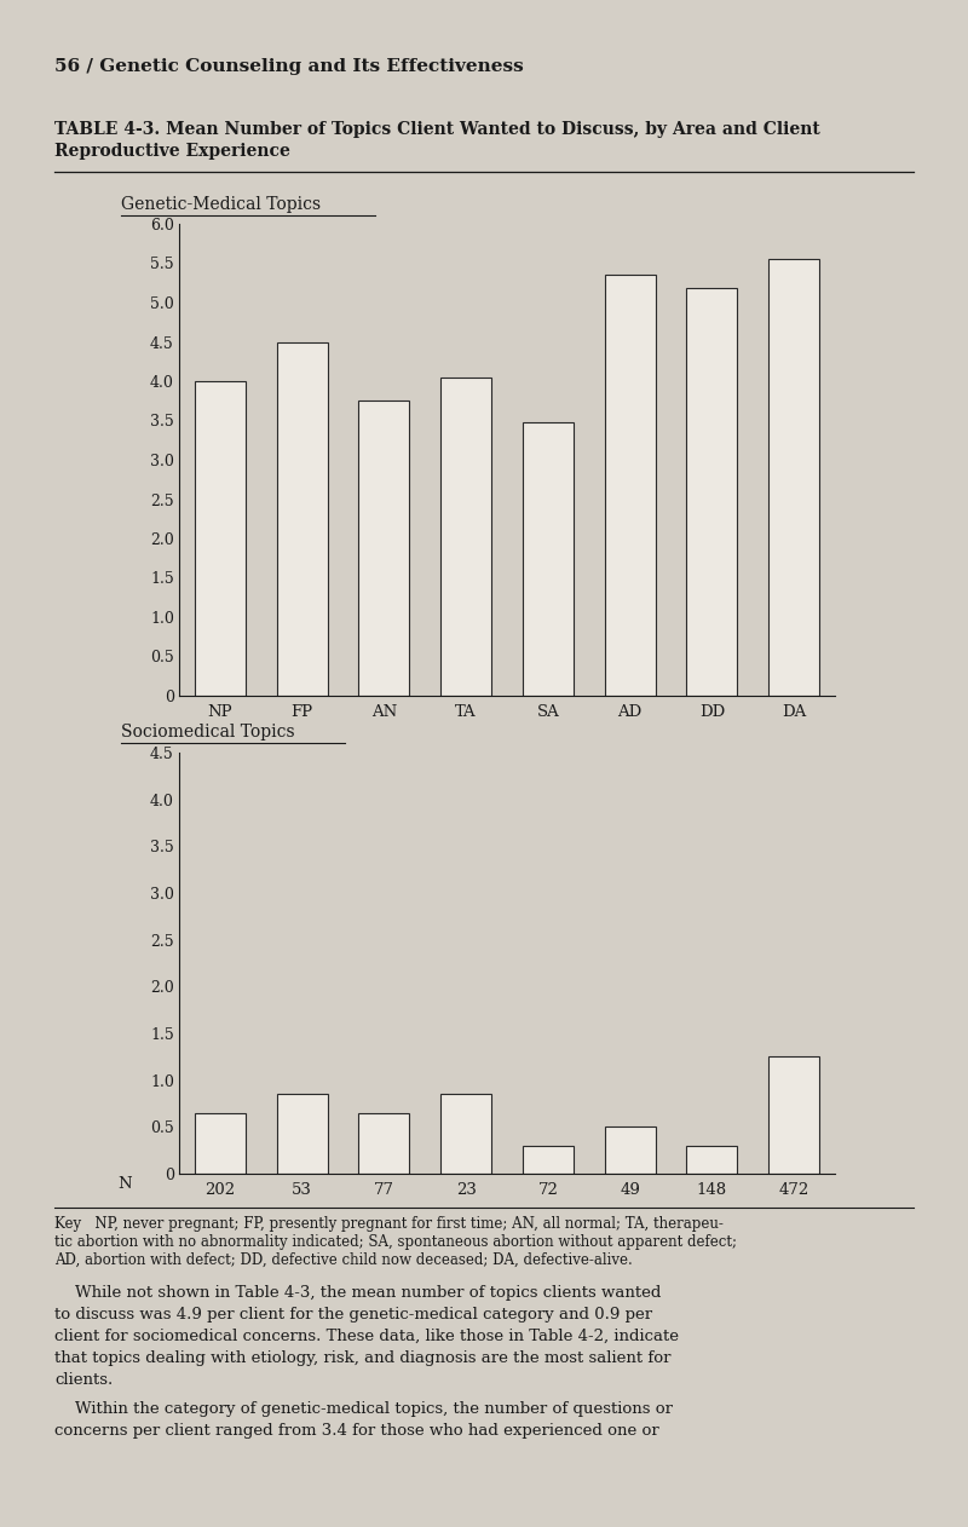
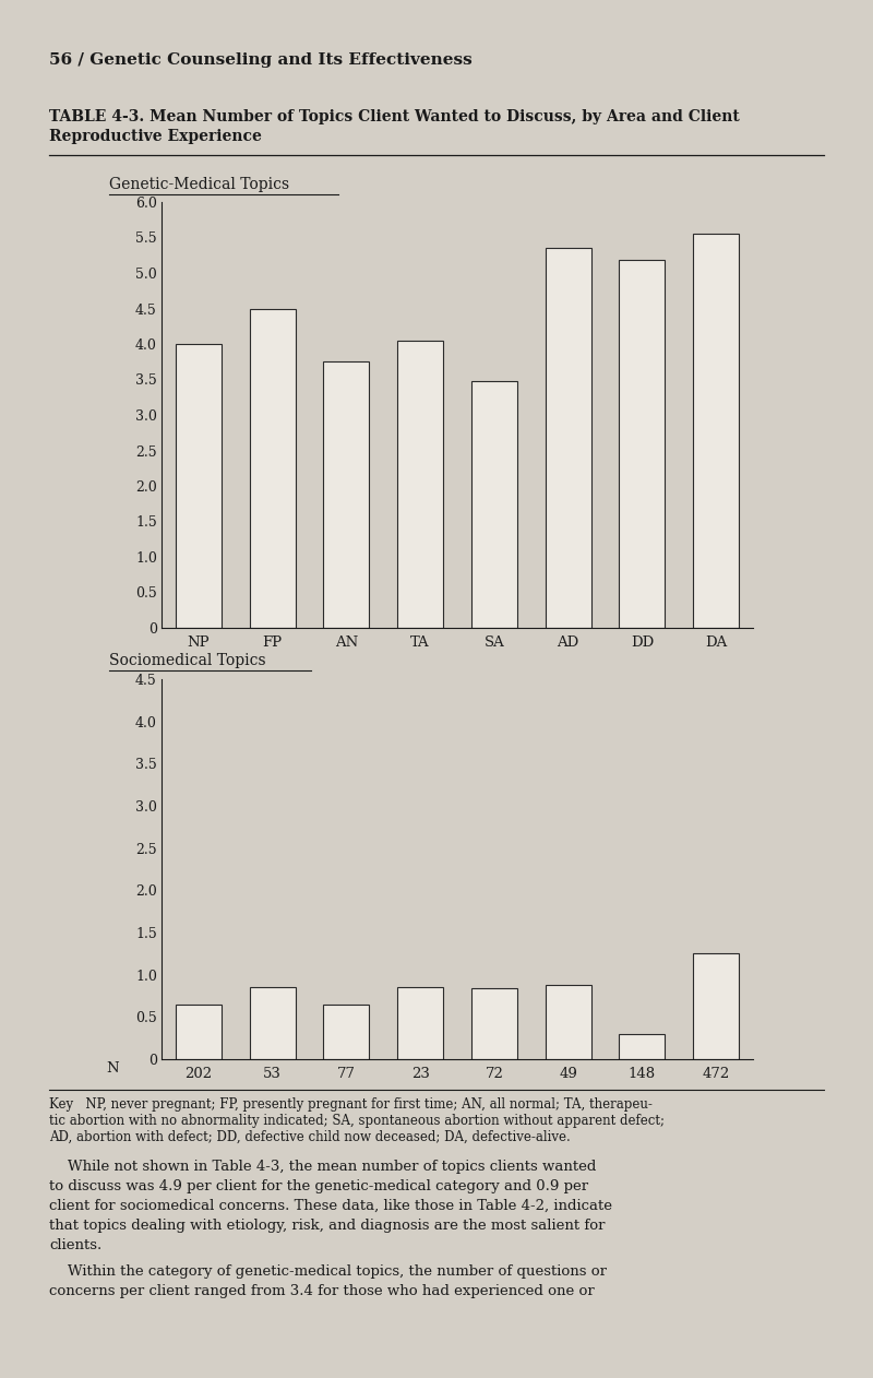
72: 0.30 -> 0.84
49: 0.50 -> 0.88
